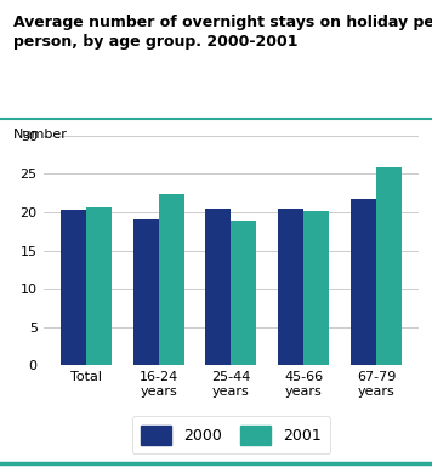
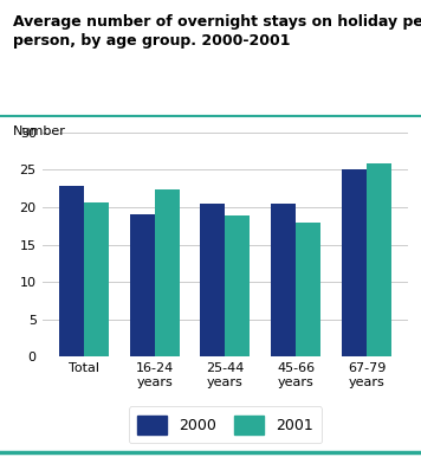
2000/Total: 20.3 -> 22.8
2001/45-66 years: 20.2 -> 18.0
2000/67-79 years: 21.7 -> 25.0
